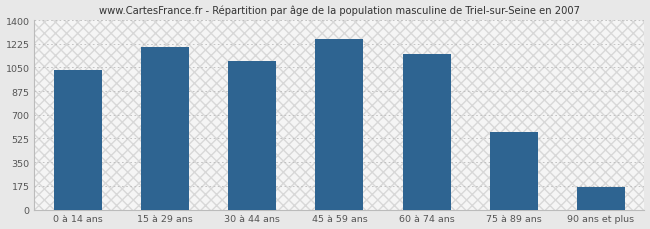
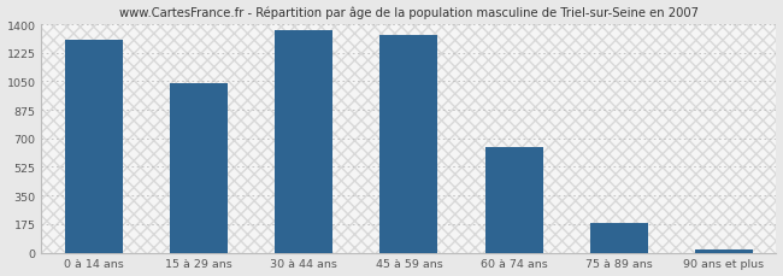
0 à 14 ans: 1030 -> 1300
15 à 29 ans: 1200 -> 1040
30 à 44 ans: 1100 -> 1360
45 à 59 ans: 1260 -> 1330
60 à 74 ans: 1150 -> 640
75 à 89 ans: 570 -> 180
90 ans et plus: 170 -> 20
